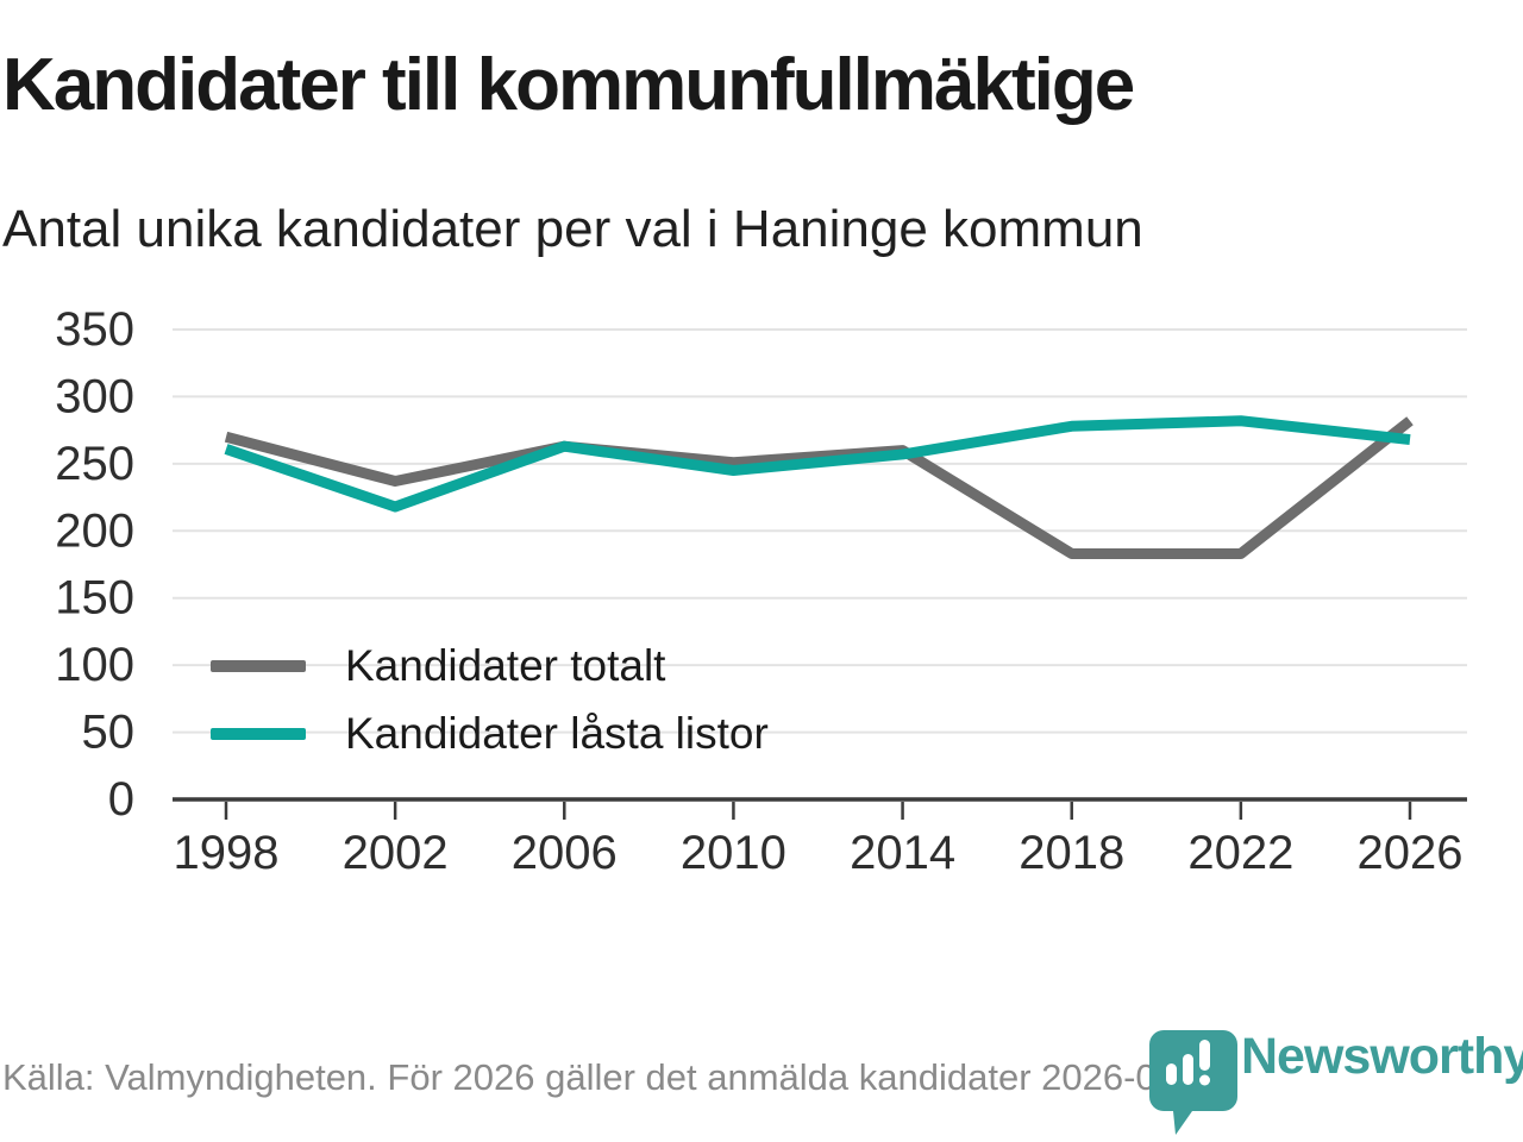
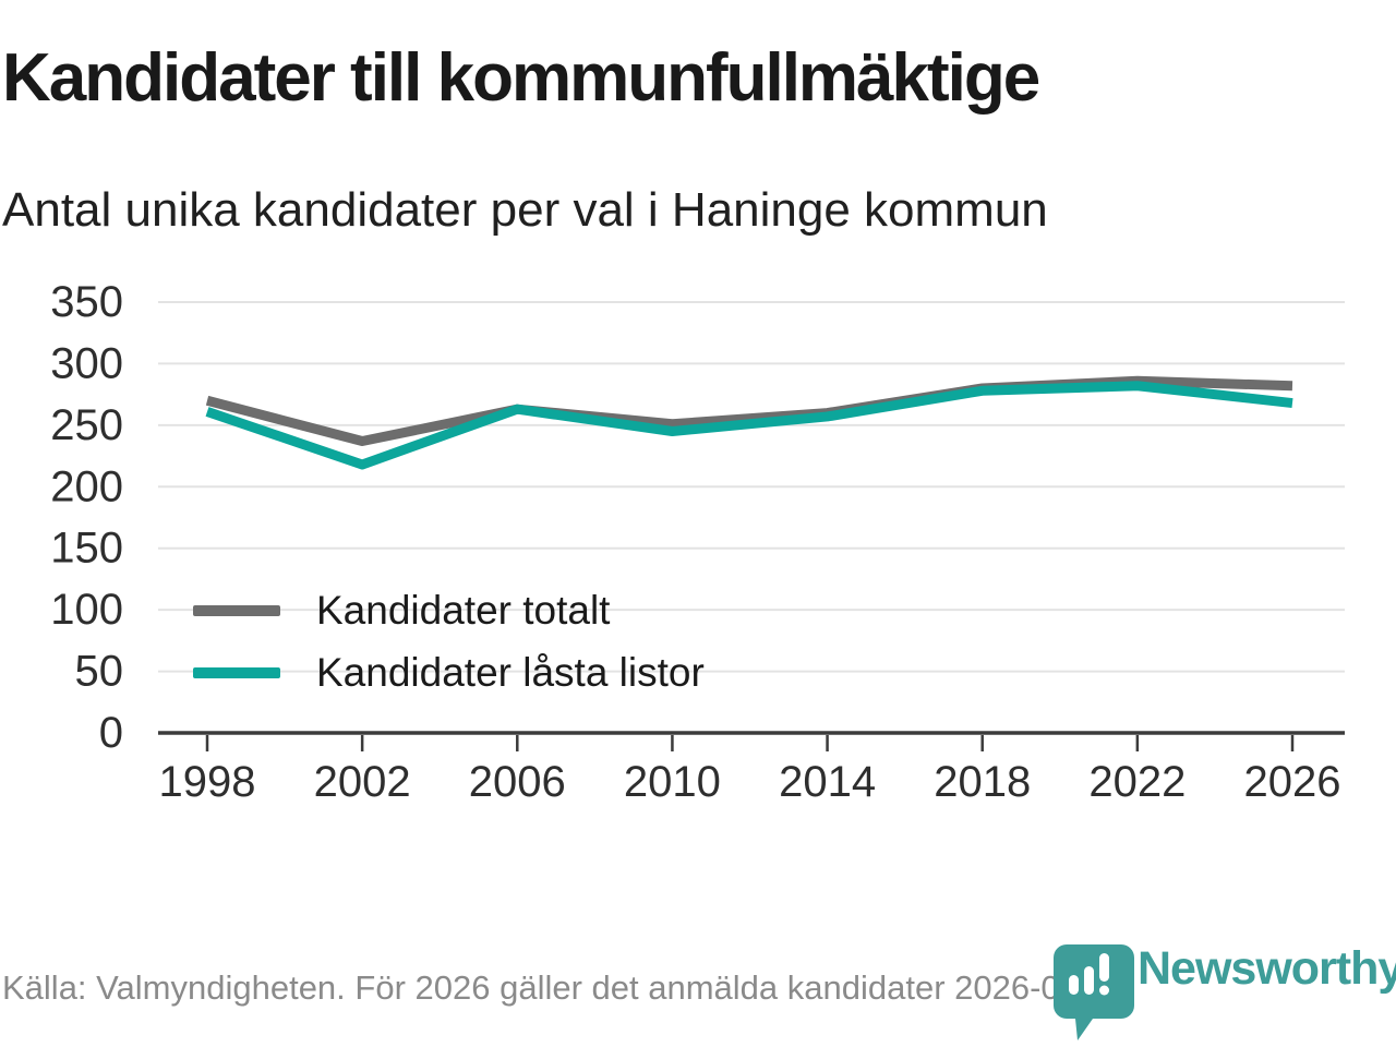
Kandidater totalt/2018: 183 -> 280
Kandidater totalt/2022: 183 -> 286
